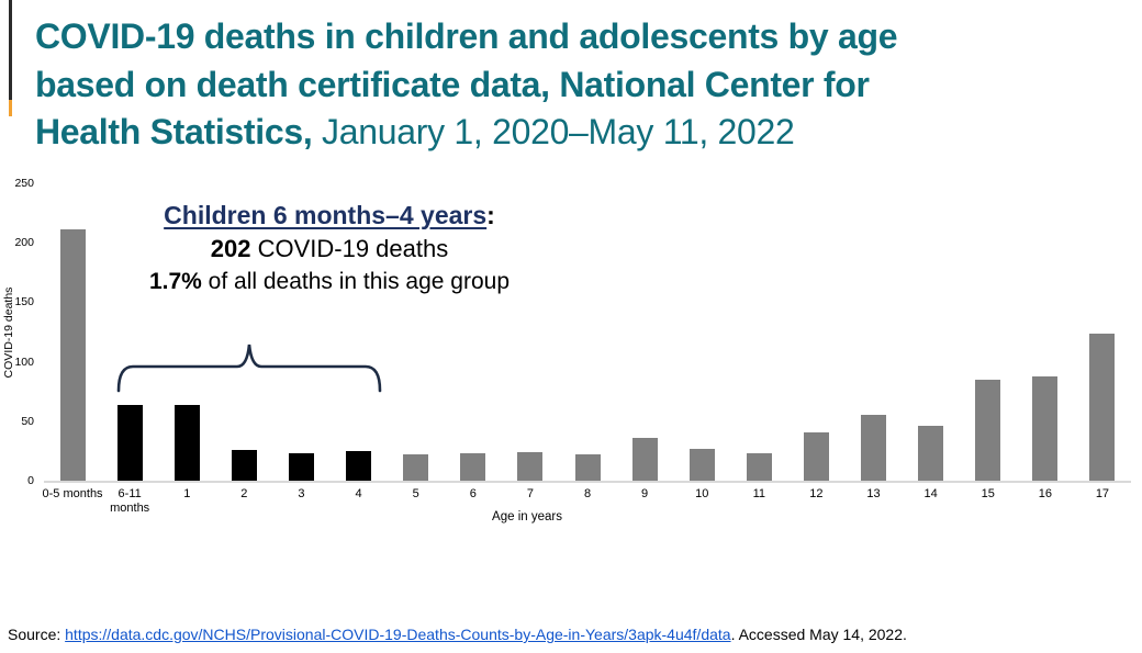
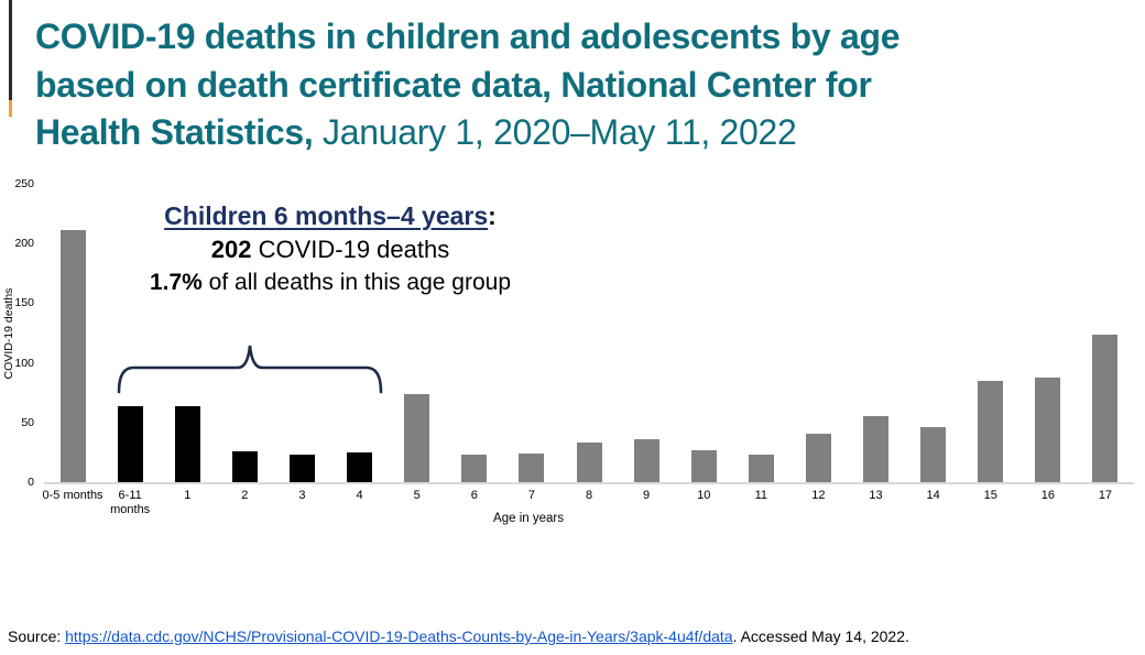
5: 22 -> 74
8: 22 -> 33
